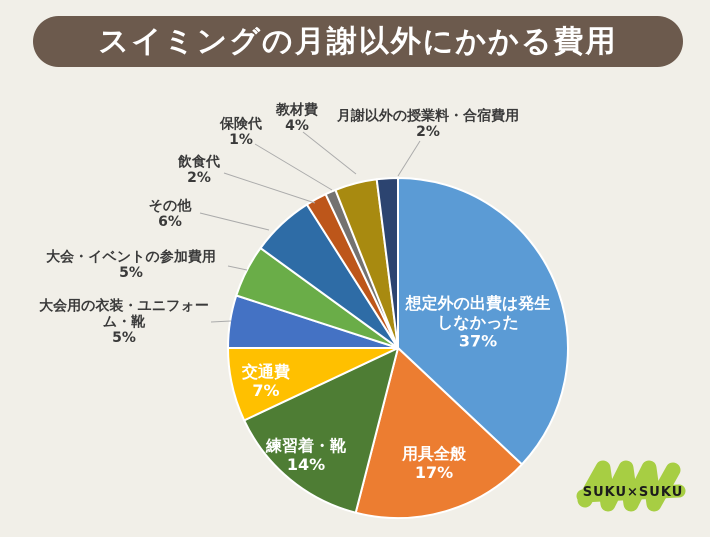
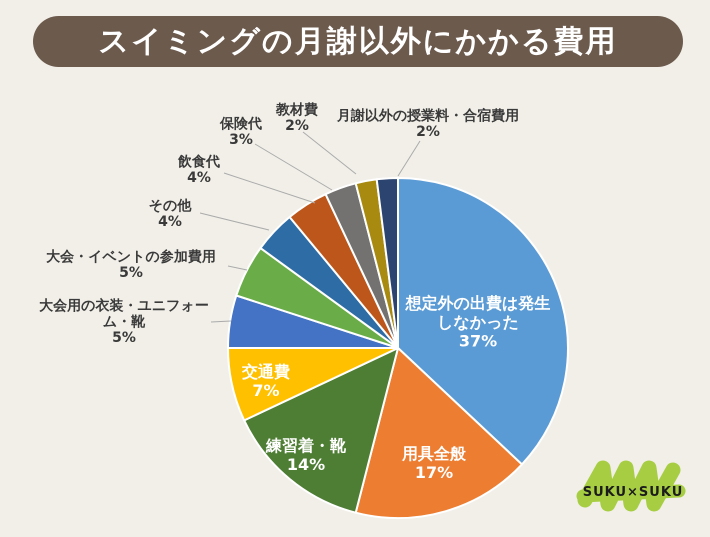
その他: 6% -> 4%
飲食代: 2% -> 4%
保険代: 1% -> 3%
教材費: 4% -> 2%
